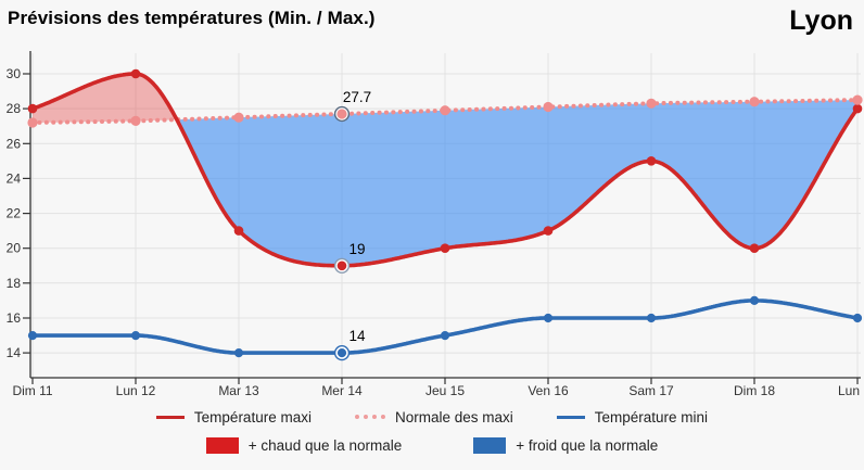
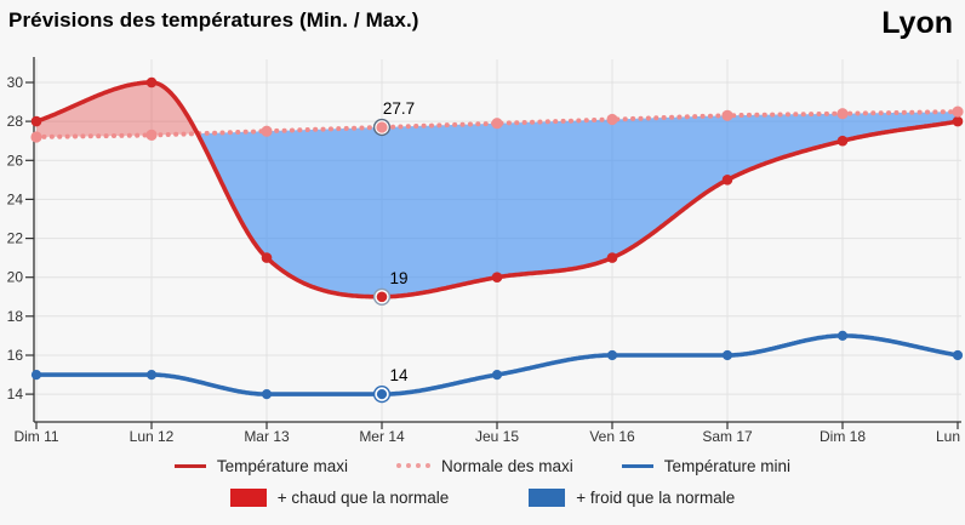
Température maxi/Dim 18: 20 -> 27
